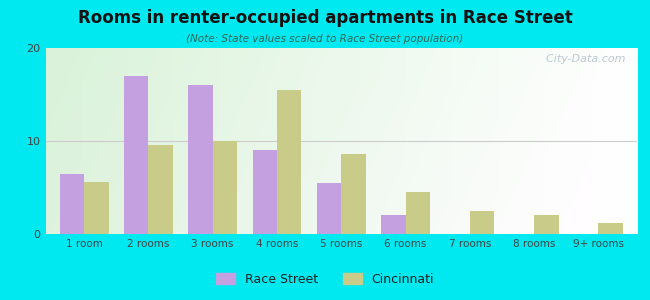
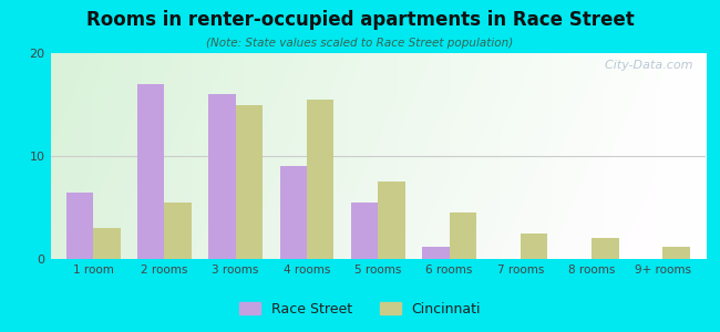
Cincinnati/1 room: 5.6 -> 3.0
Cincinnati/2 rooms: 9.6 -> 5.5
Cincinnati/3 rooms: 10.0 -> 15.0
Cincinnati/5 rooms: 8.6 -> 7.5
Race Street/6 rooms: 2.0 -> 1.2
